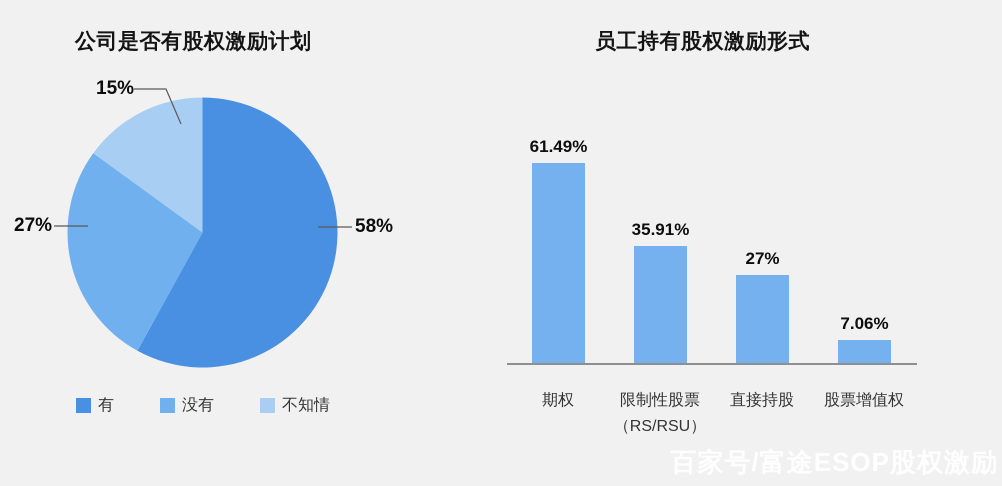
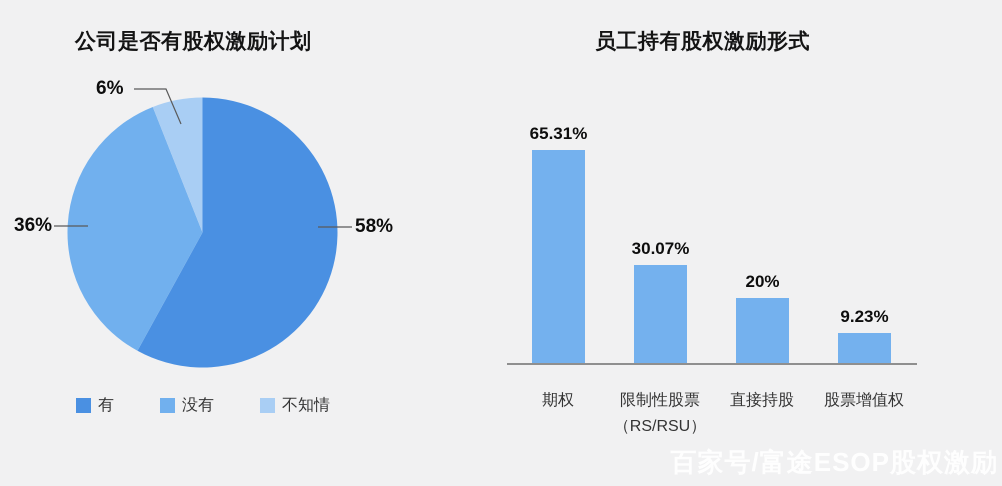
公司是否有股权激励计划/没有: 27% -> 36%
公司是否有股权激励计划/不知情: 15% -> 6%
员工持有股权激励形式/期权: 61.49% -> 65.31%
员工持有股权激励形式/限制性股票（RS/RSU）: 35.91% -> 30.07%
员工持有股权激励形式/直接持股: 27% -> 20%
员工持有股权激励形式/股票增值权: 7.06% -> 9.23%
